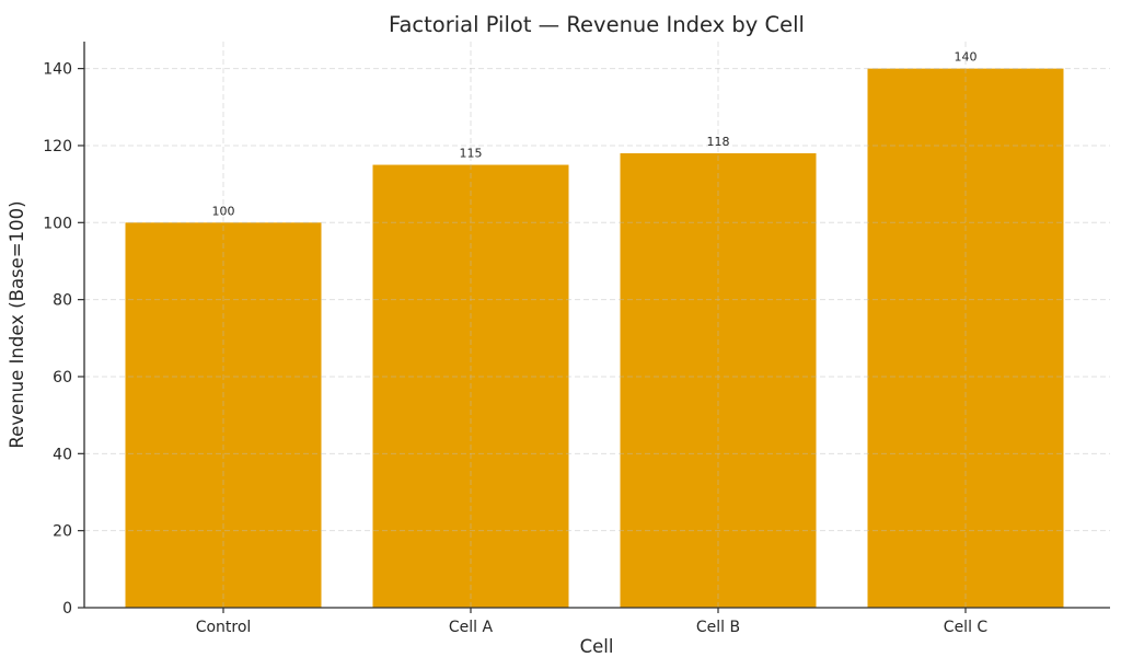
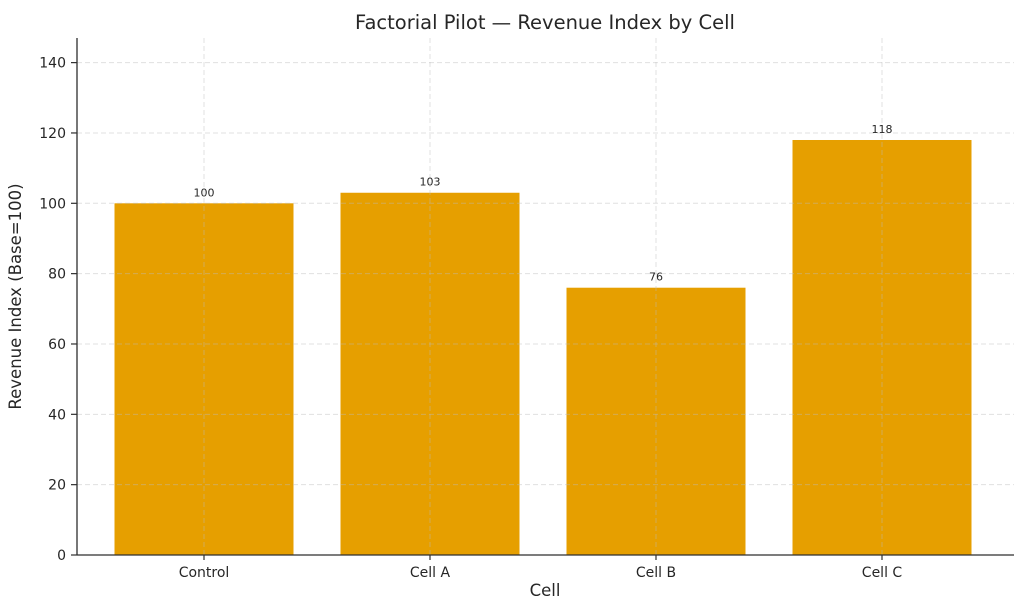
Cell A: 115 -> 103
Cell B: 118 -> 76
Cell C: 140 -> 118
